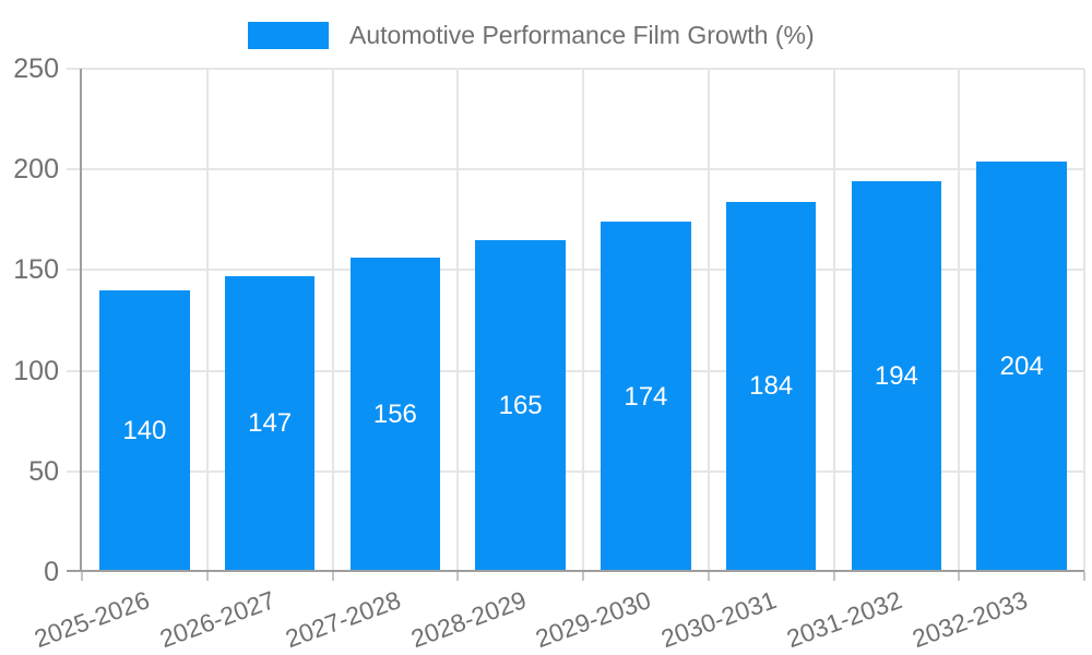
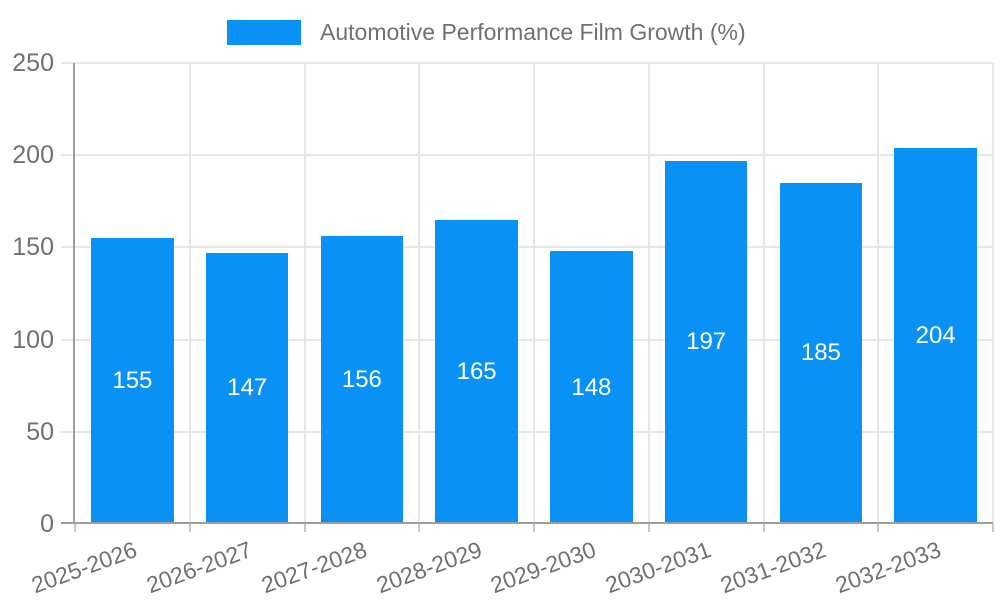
2025-2026: 140 -> 155
2029-2030: 174 -> 148
2030-2031: 184 -> 197
2031-2032: 194 -> 185
